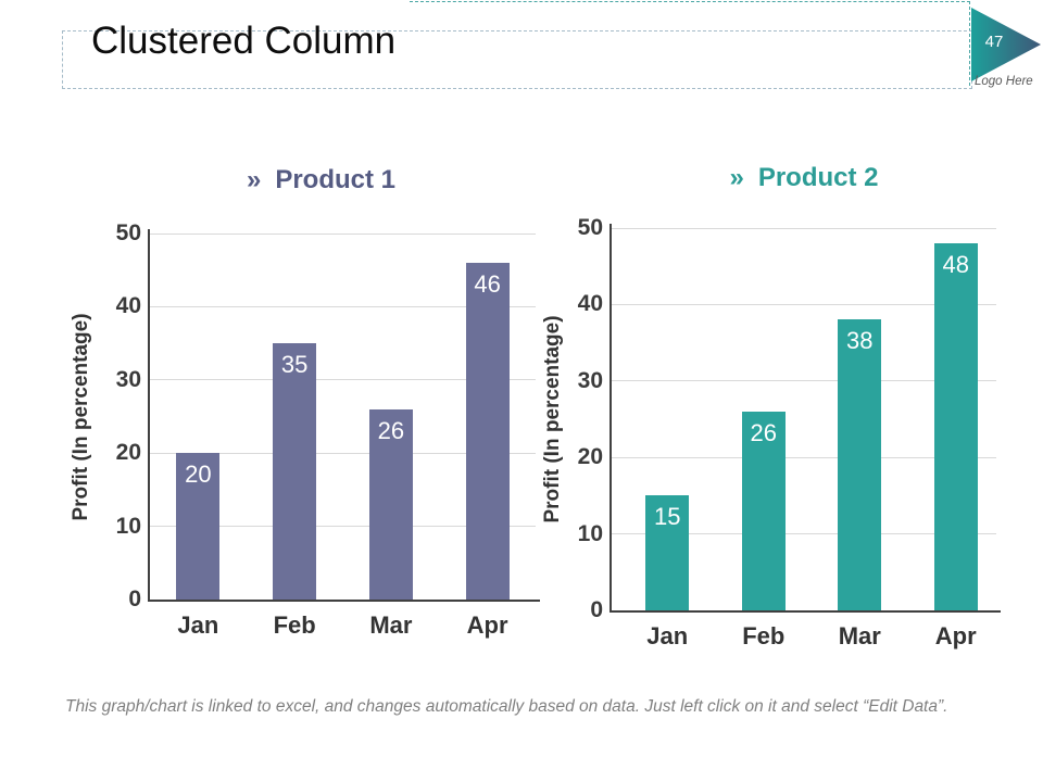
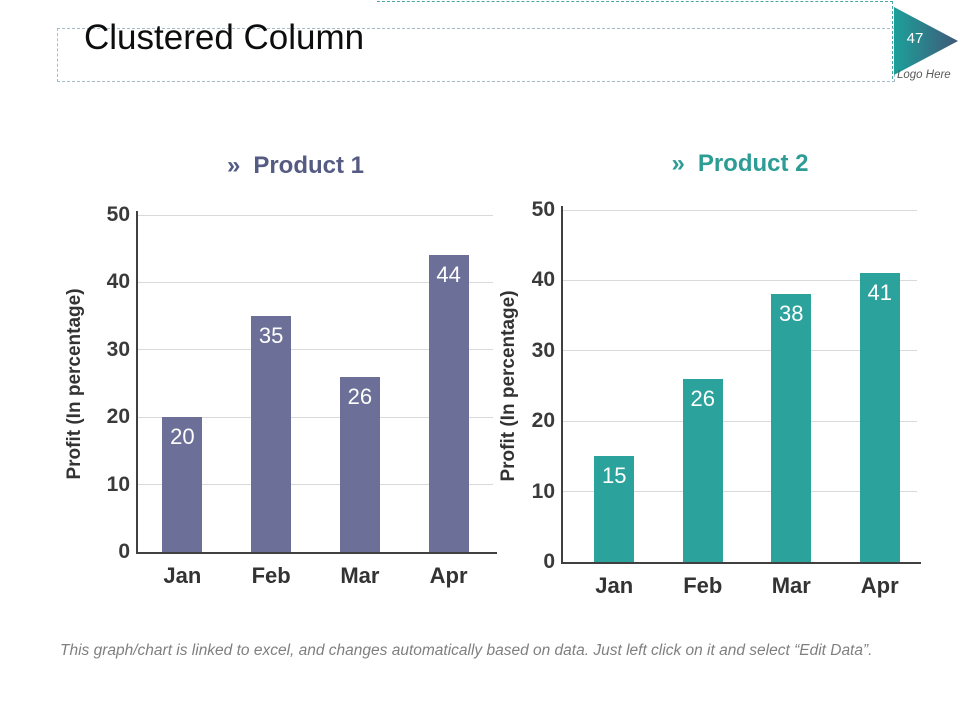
Product 1/Apr: 46 -> 44
Product 2/Apr: 48 -> 41
